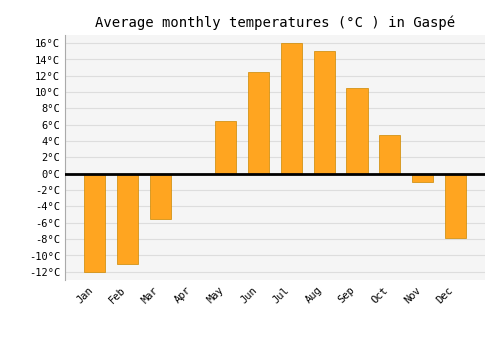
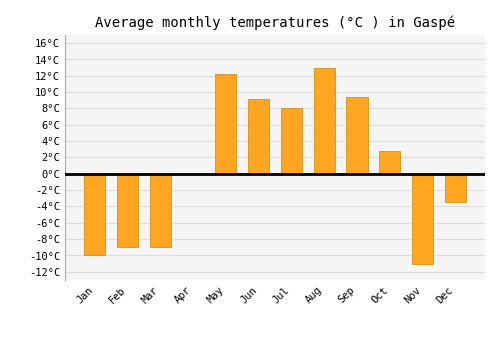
Jan: -12.0°C -> -10.0°C
Feb: -11.0°C -> -9.0°C
Mar: -5.5°C -> -9.0°C
May: 6.5°C -> 12.2°C
Jun: 12.5°C -> 9.2°C
Jul: 16.0°C -> 8.0°C
Aug: 15.0°C -> 13.0°C
Sep: 10.5°C -> 9.4°C
Oct: 4.8°C -> 2.8°C
Nov: -1.0°C -> -11.0°C
Dec: -7.8°C -> -3.4°C
